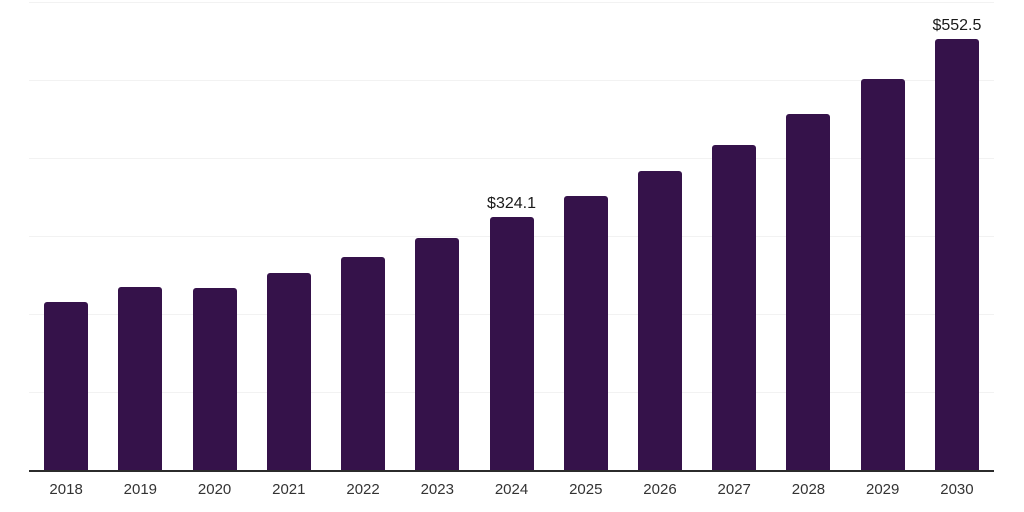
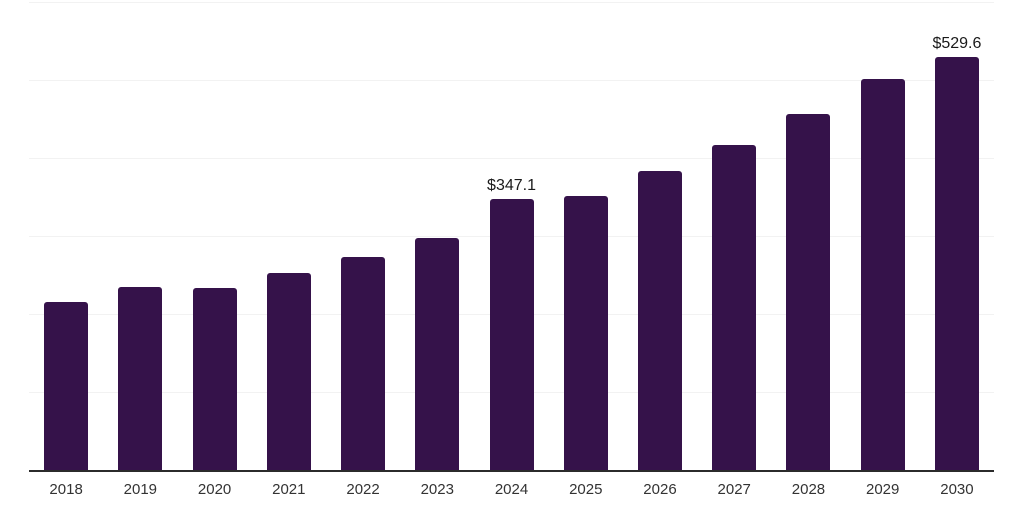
2024: $324.1 -> $347.1
2030: $552.5 -> $529.6
